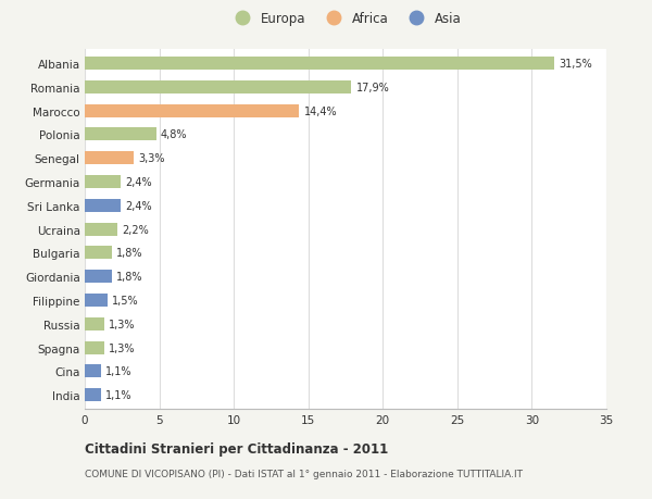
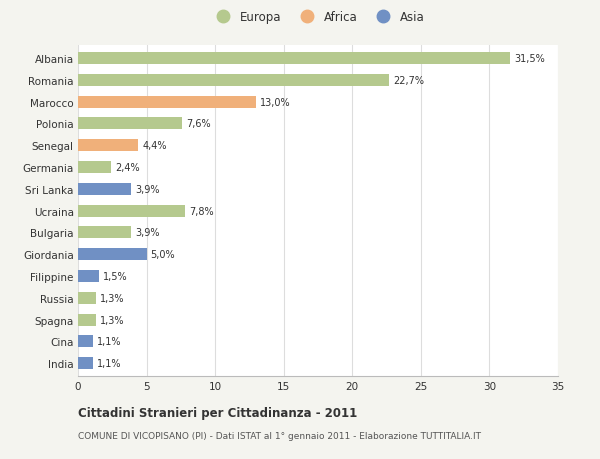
Romania: 17,9% -> 22,7%
Marocco: 14,4% -> 13,0%
Polonia: 4,8% -> 7,6%
Senegal: 3,3% -> 4,4%
Sri Lanka: 2,4% -> 3,9%
Ucraina: 2,2% -> 7,8%
Bulgaria: 1,8% -> 3,9%
Giordania: 1,8% -> 5,0%
